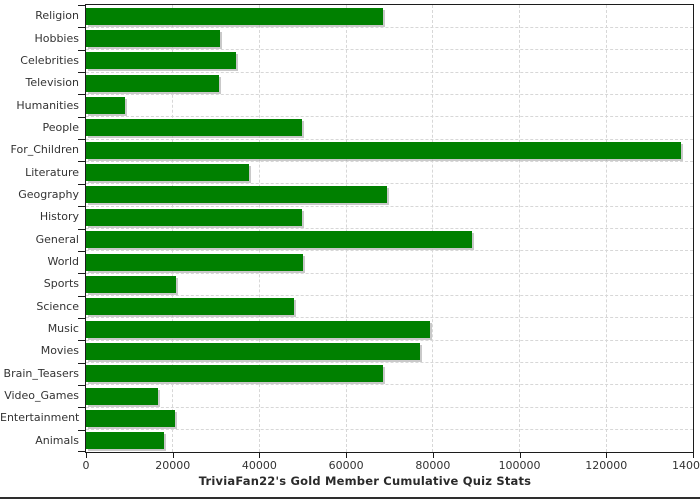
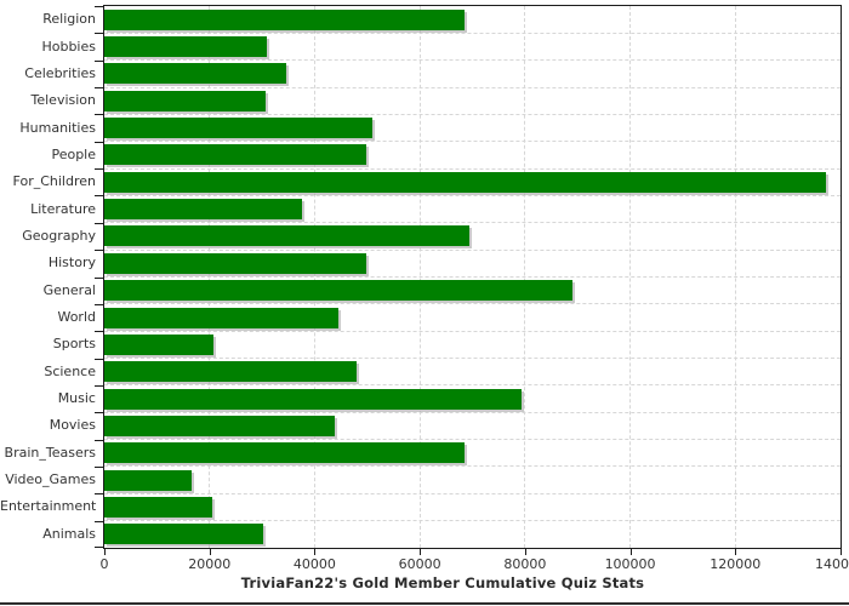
Humanities: 9000 -> 51000
World: 50000 -> 45000
Movies: 77000 -> 44000
Animals: 18000 -> 30000
